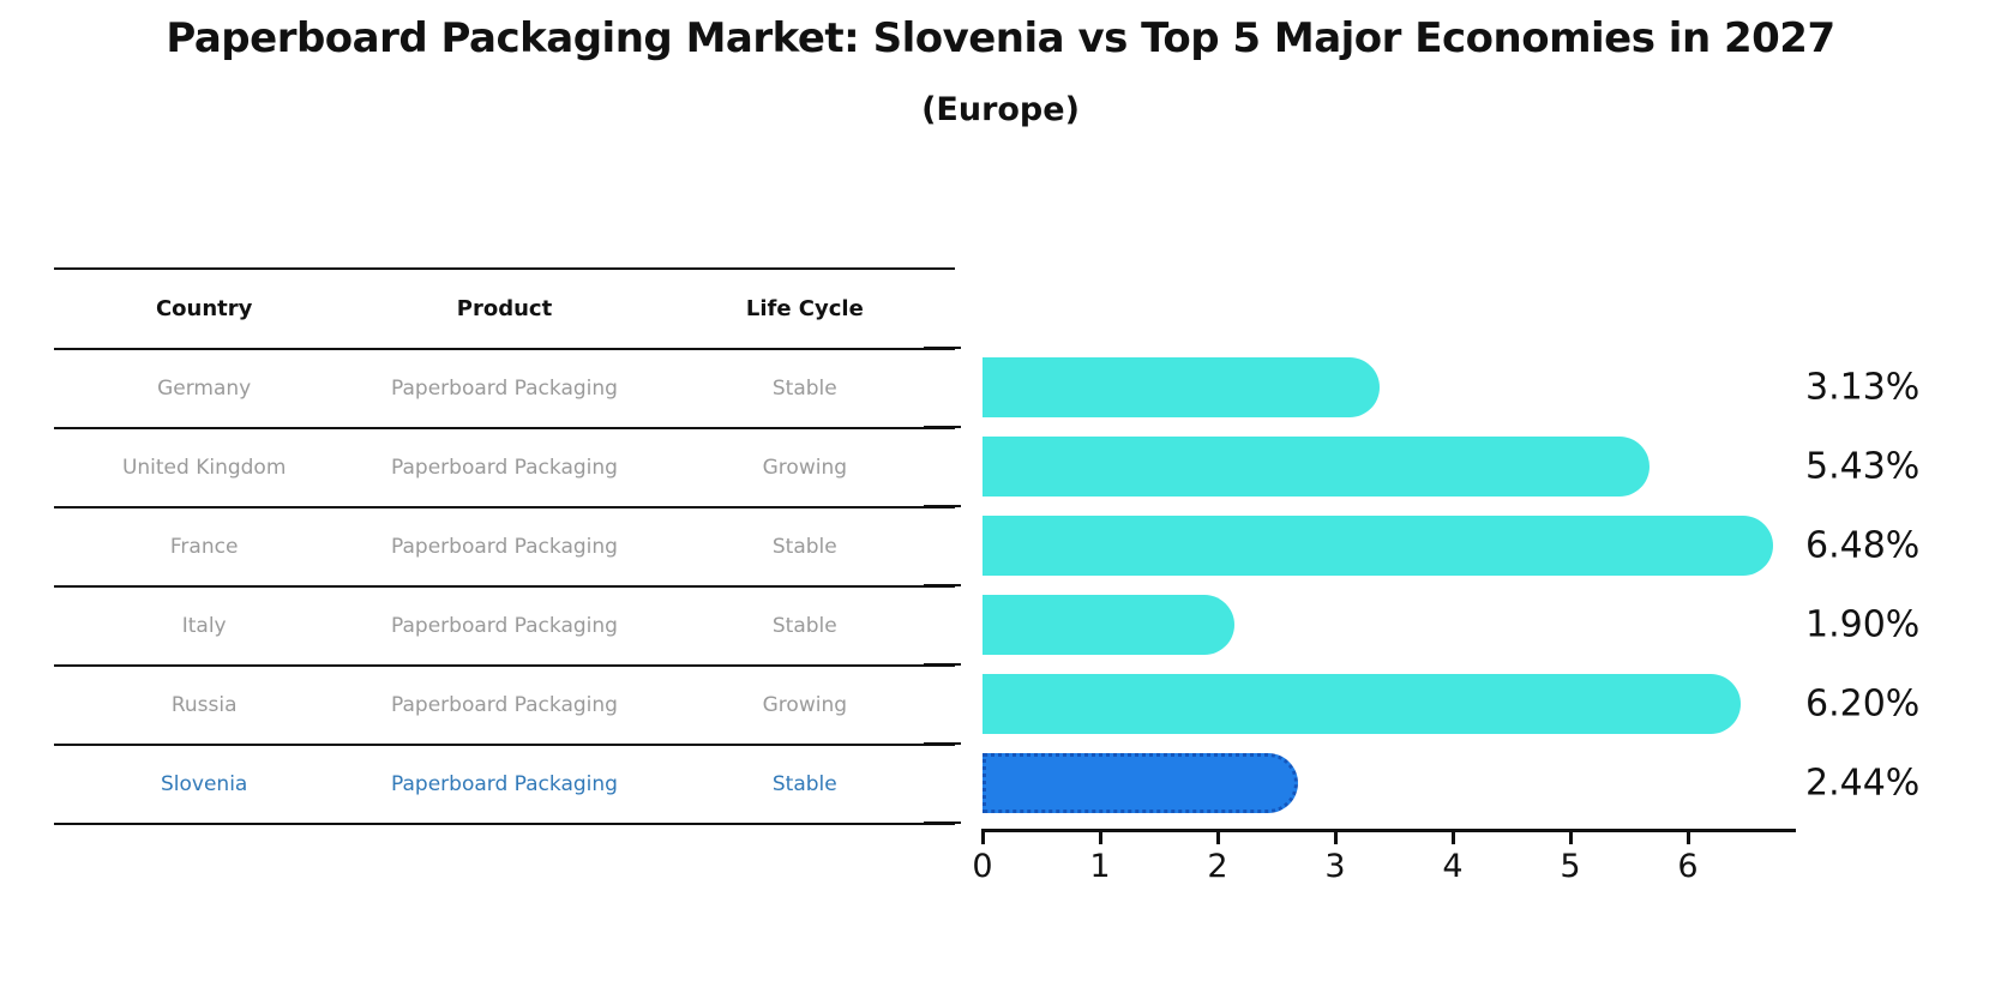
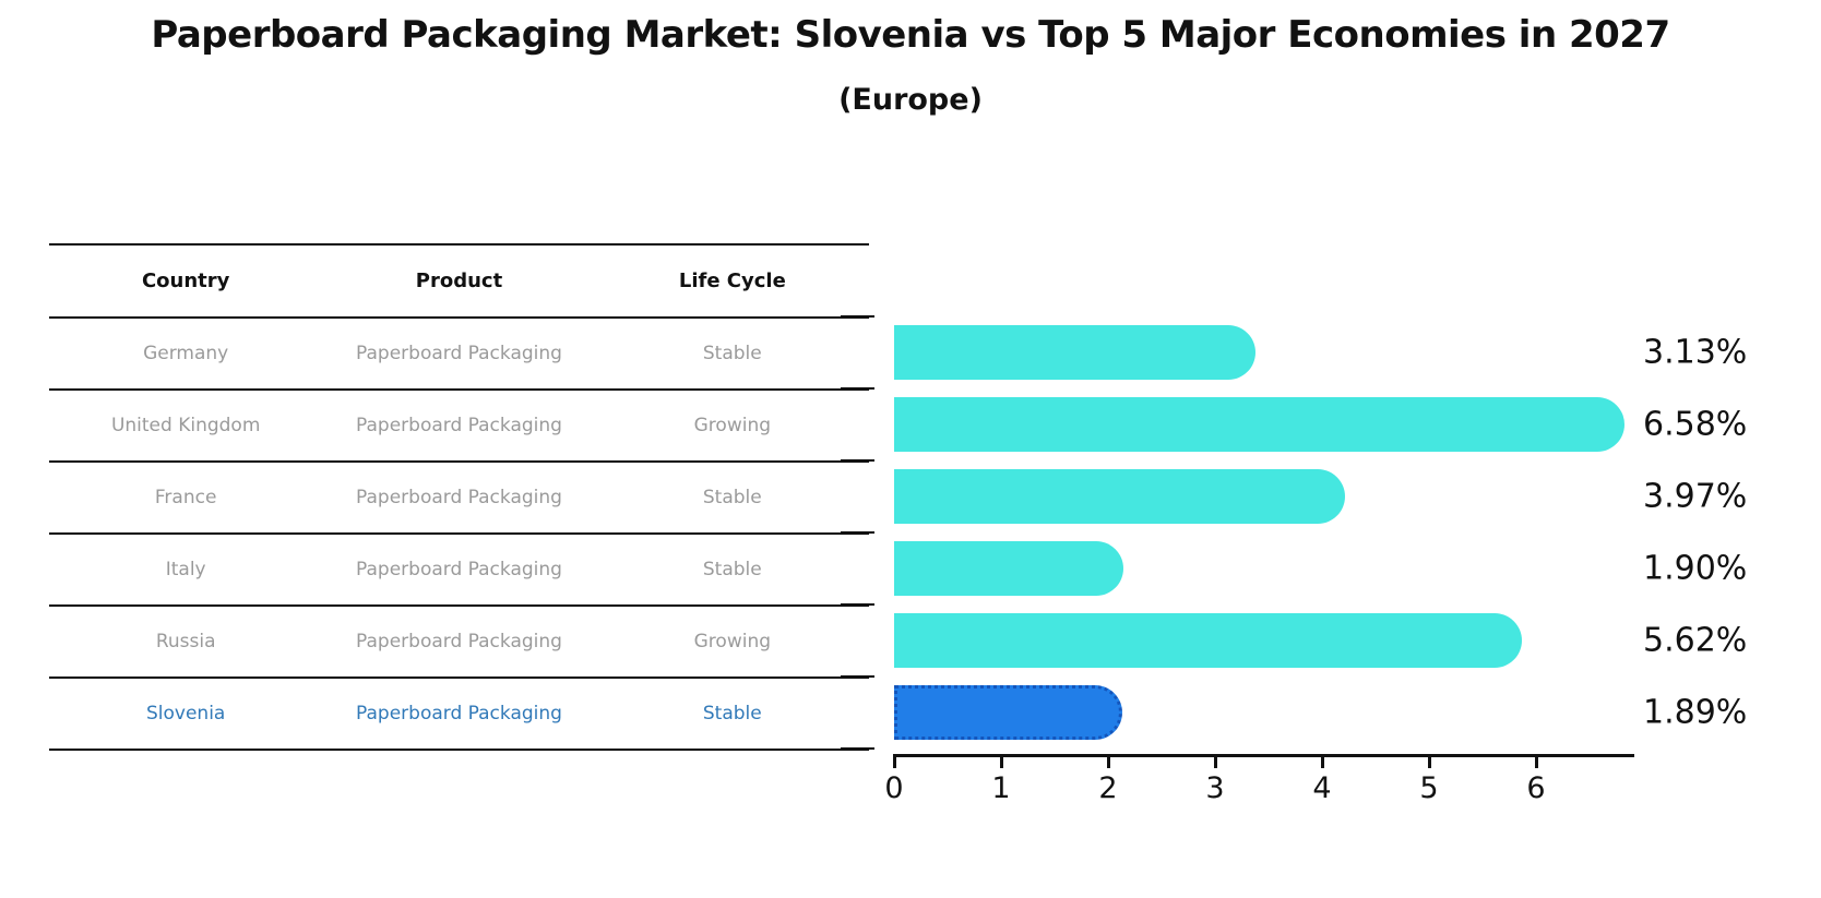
United Kingdom: 5.43% -> 6.58%
France: 6.48% -> 3.97%
Russia: 6.20% -> 5.62%
Slovenia: 2.44% -> 1.89%
